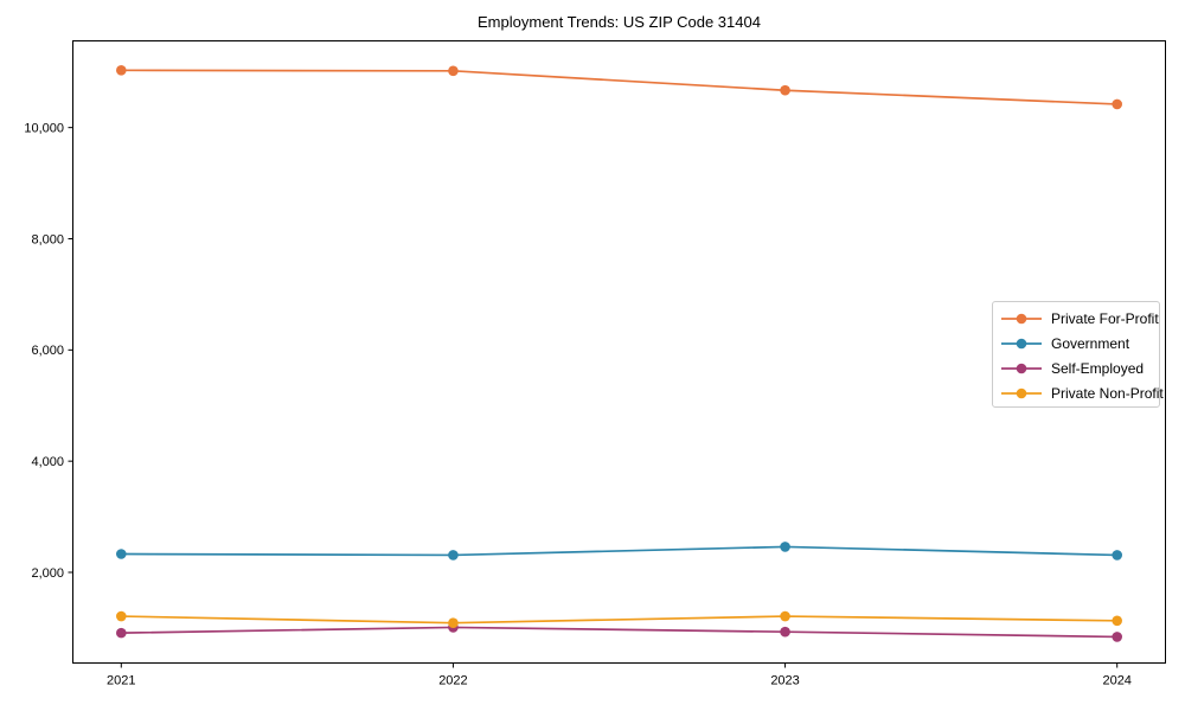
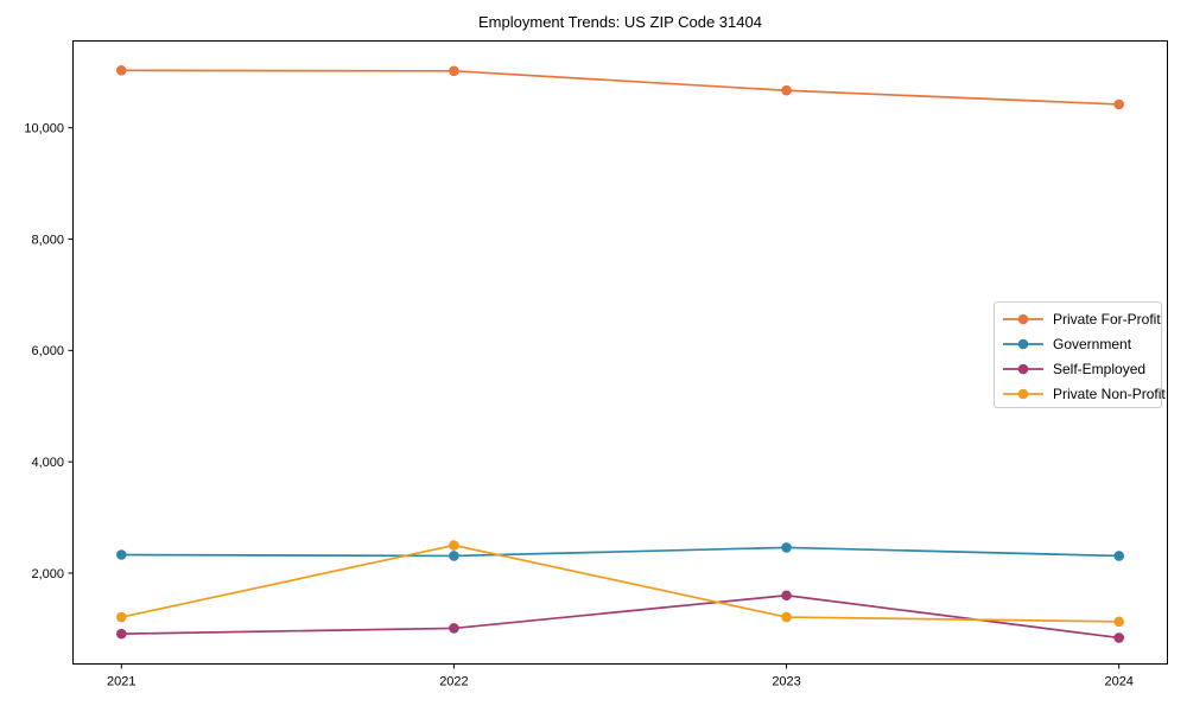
Private Non-Profit/2022: 1100 -> 2500
Self-Employed/2023: 900 -> 1600
